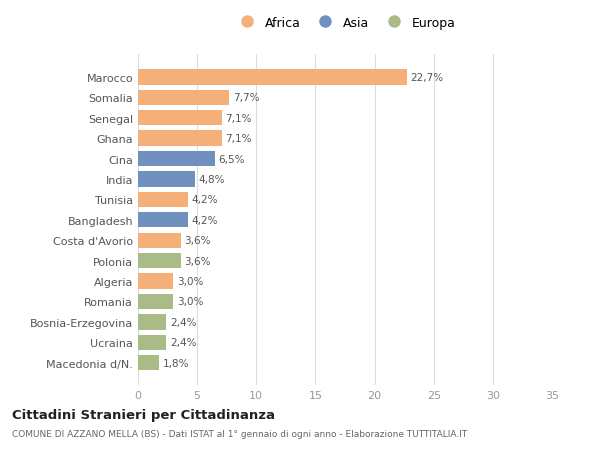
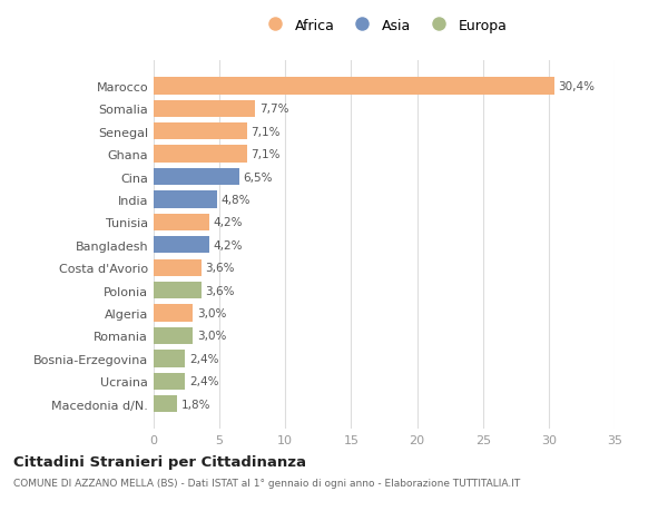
Marocco: 22,7% -> 30,4%
